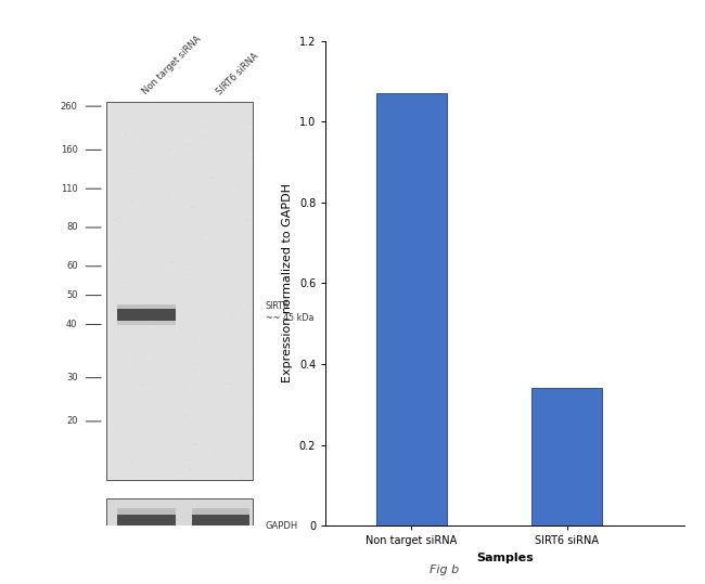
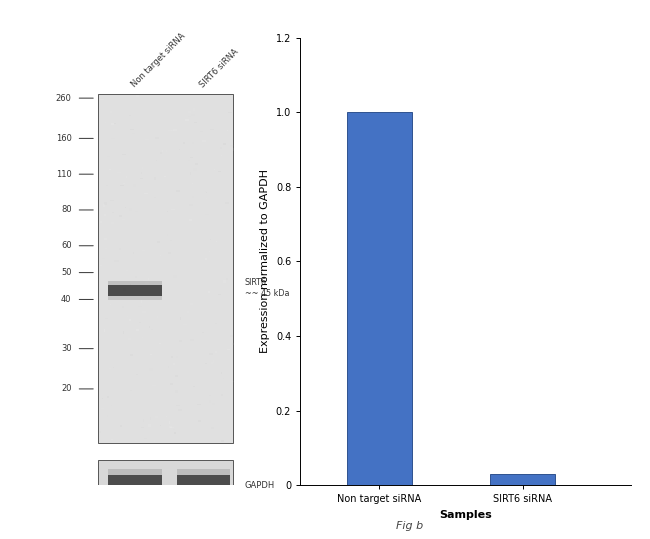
Non target siRNA: 1.07 -> 1.00
SIRT6 siRNA: 0.34 -> 0.03
